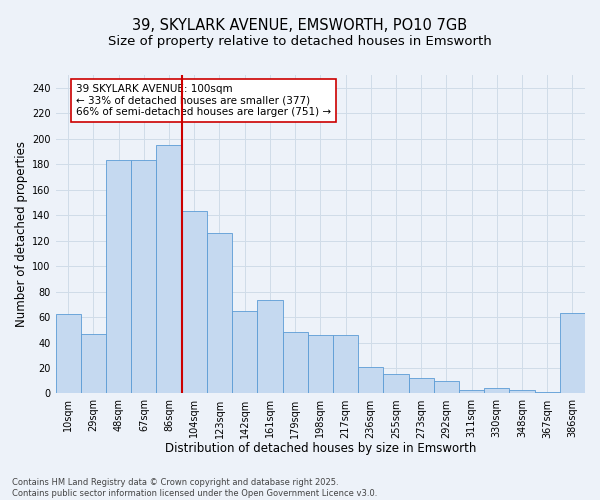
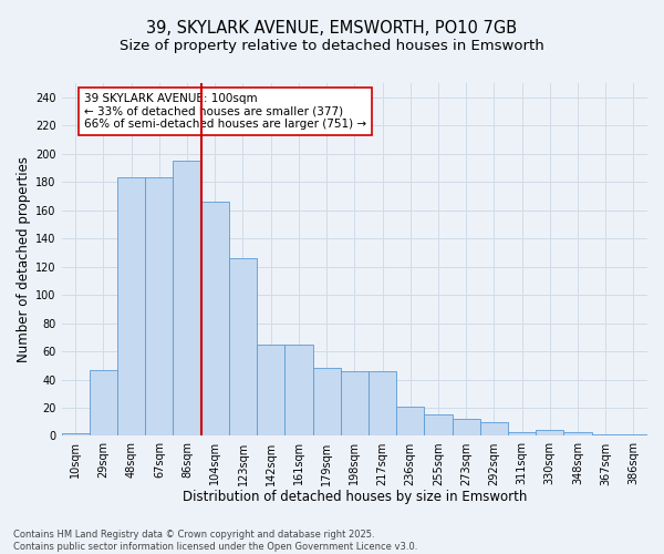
10sqm: 62 -> 2
104sqm: 143 -> 166
161sqm: 73 -> 65
386sqm: 63 -> 1
